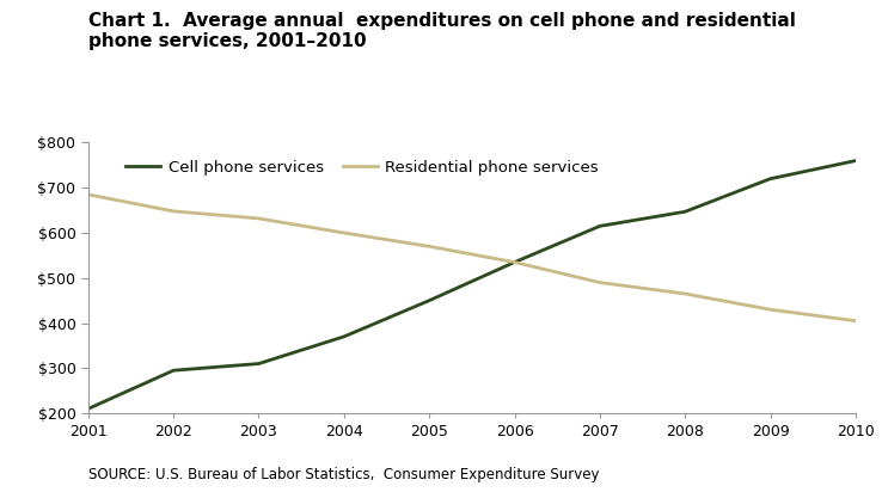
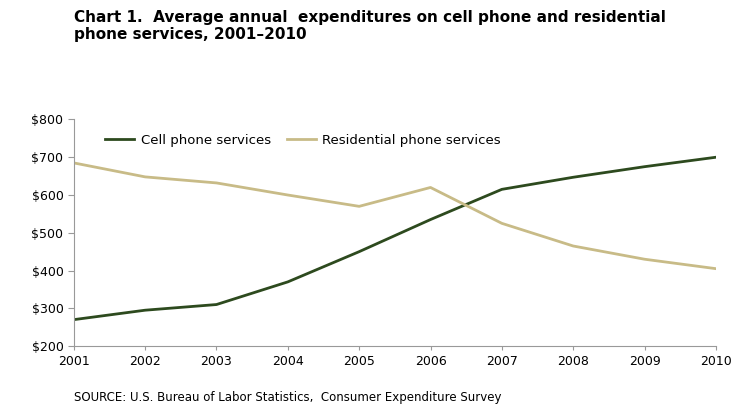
Cell phone services/2001: $210 -> $270
Residential phone services/2006: $535 -> $620
Residential phone services/2007: $490 -> $525
Cell phone services/2009: $720 -> $675
Cell phone services/2010: $760 -> $700
